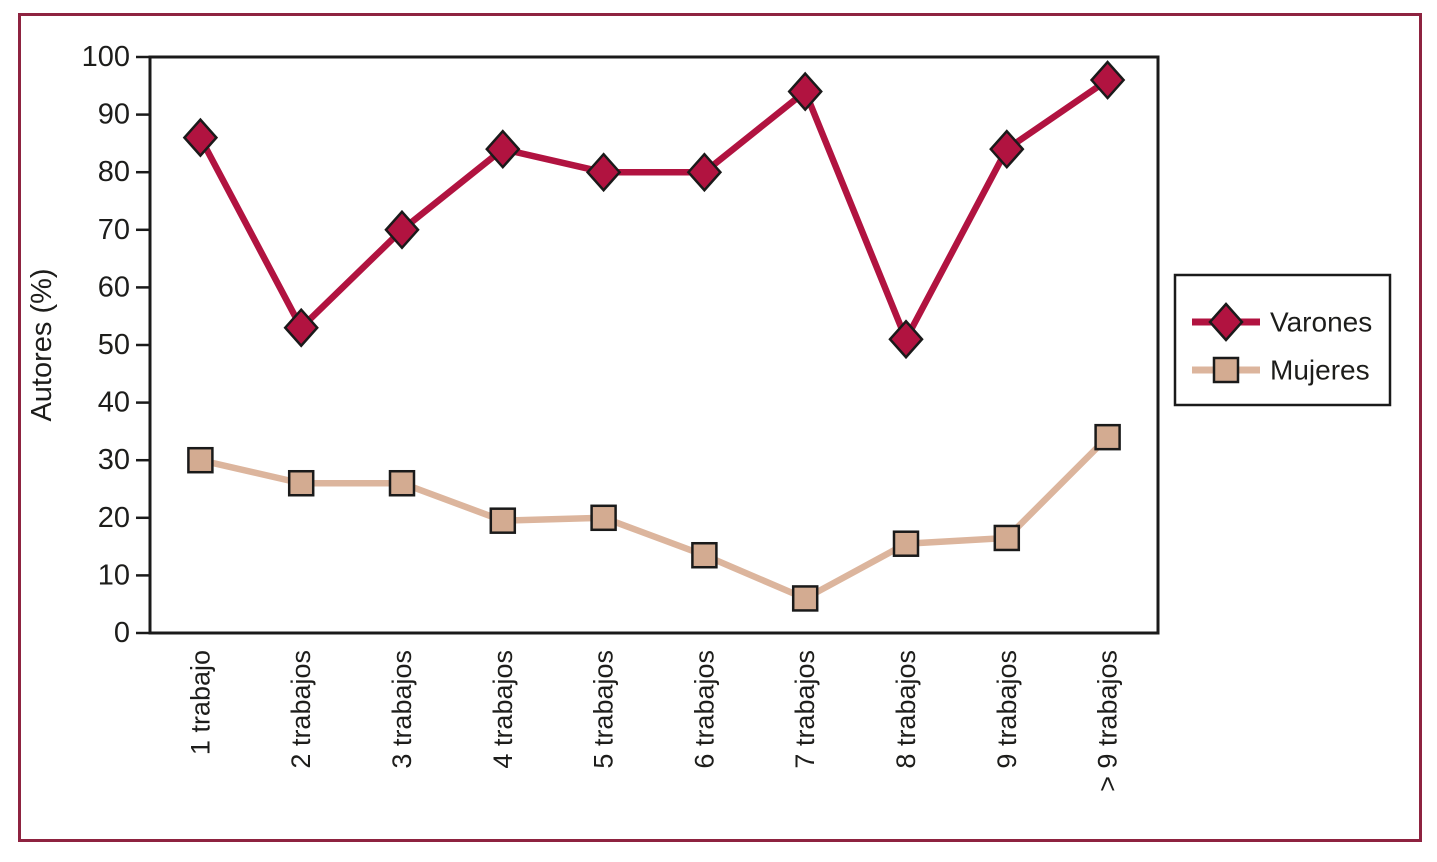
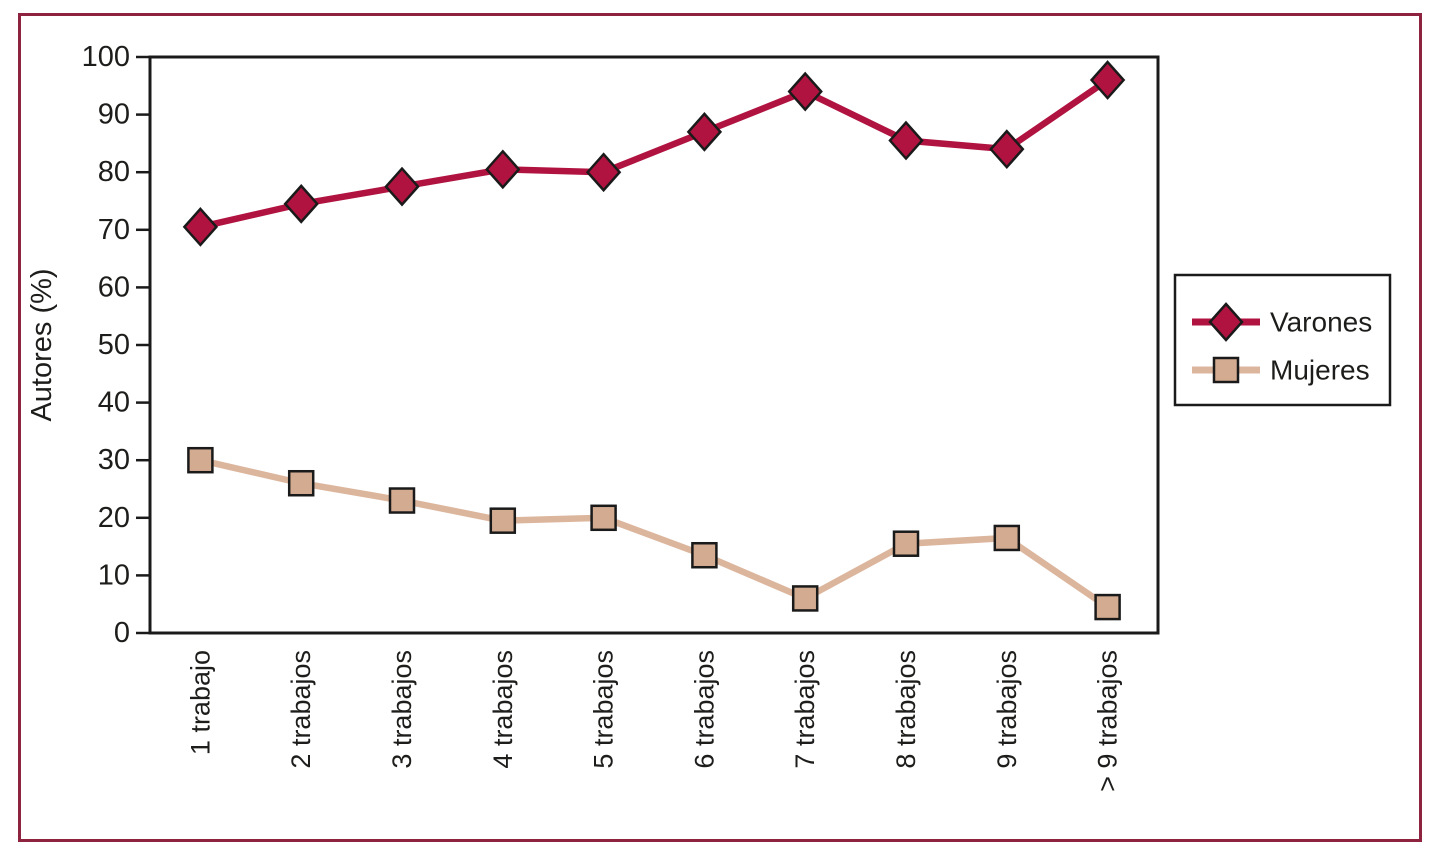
Varones/1 trabajo: 86 -> 70
Varones/2 trabajos: 53 -> 74
Varones/3 trabajos: 70 -> 78
Mujeres/3 trabajos: 26 -> 23
Varones/4 trabajos: 84 -> 80
Varones/6 trabajos: 80 -> 87
Varones/8 trabajos: 51 -> 86
Mujeres/> 9 trabajos: 34 -> 4
